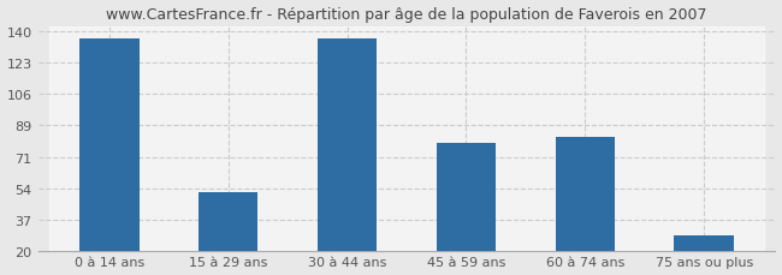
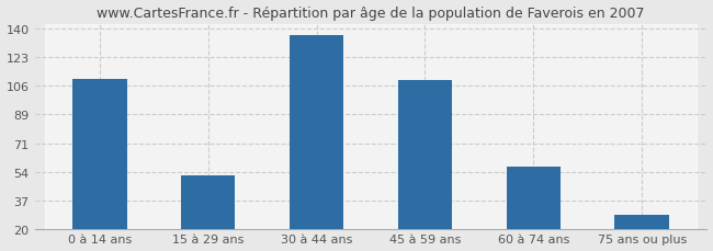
0 à 14 ans: 136 -> 110
45 à 59 ans: 79 -> 109
60 à 74 ans: 82 -> 57
